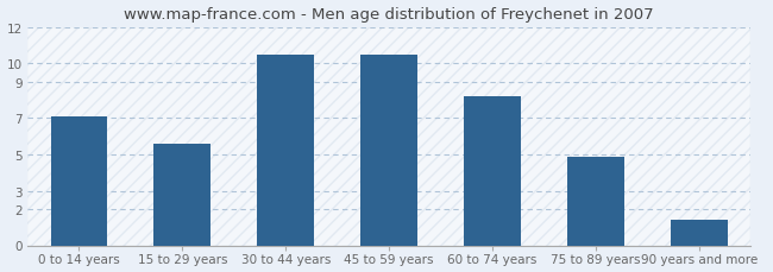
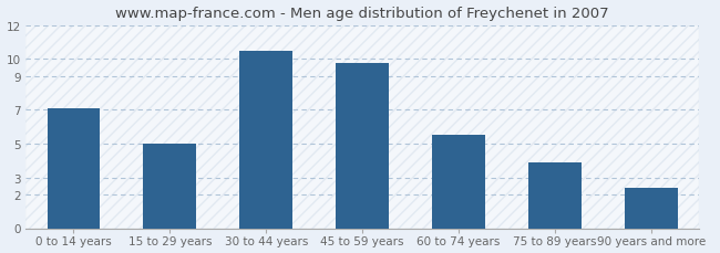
15 to 29 years: 5.6 -> 5.0
45 to 59 years: 10.5 -> 9.8
60 to 74 years: 8.2 -> 5.5
75 to 89 years: 4.9 -> 3.9
90 years and more: 1.4 -> 2.4
